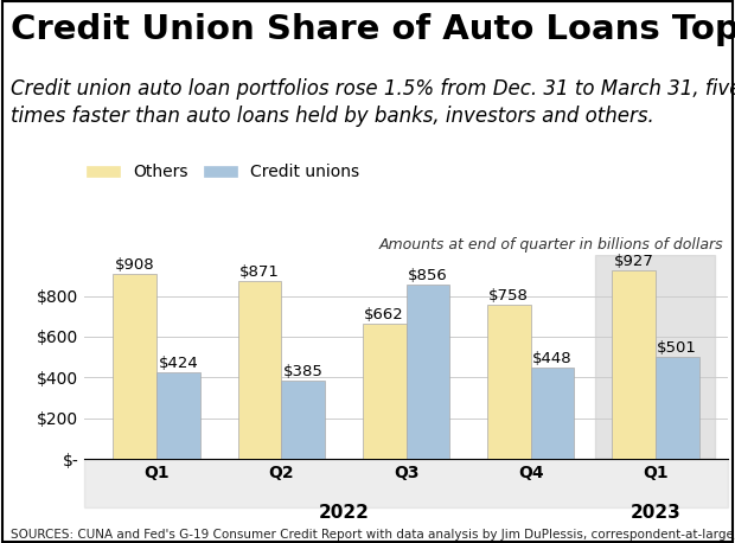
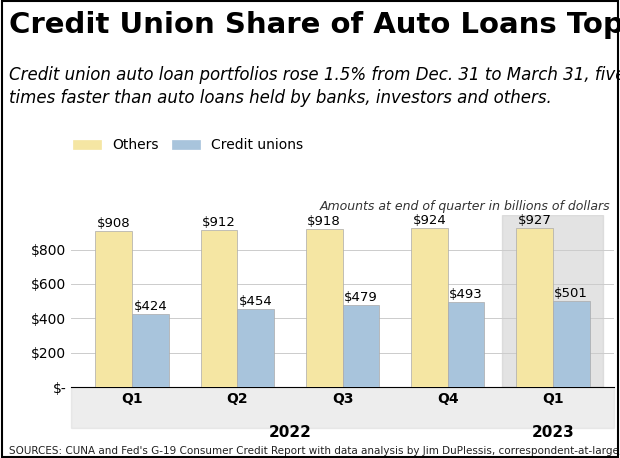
Others/Q2: $871 -> $912
Credit unions/Q2: $385 -> $454
Others/Q3: $662 -> $918
Credit unions/Q3: $856 -> $479
Others/Q4: $758 -> $924
Credit unions/Q4: $448 -> $493
